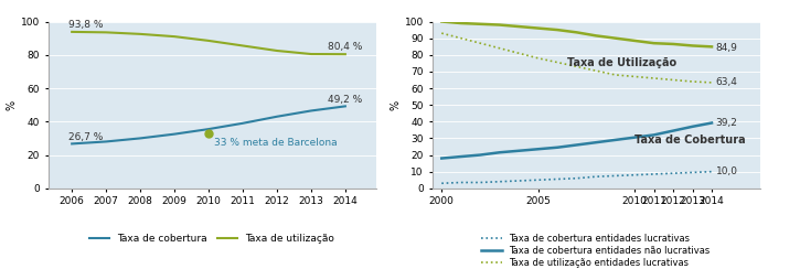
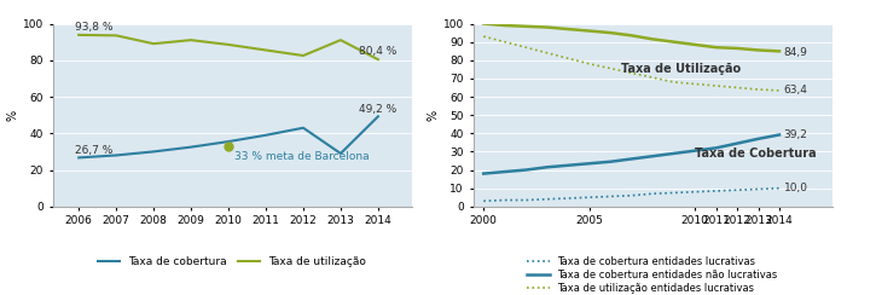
Taxa de utilização/2008: 92 -> 89
Taxa de cobertura/2013: 46 -> 29
Taxa de utilização/2013: 80 -> 91
